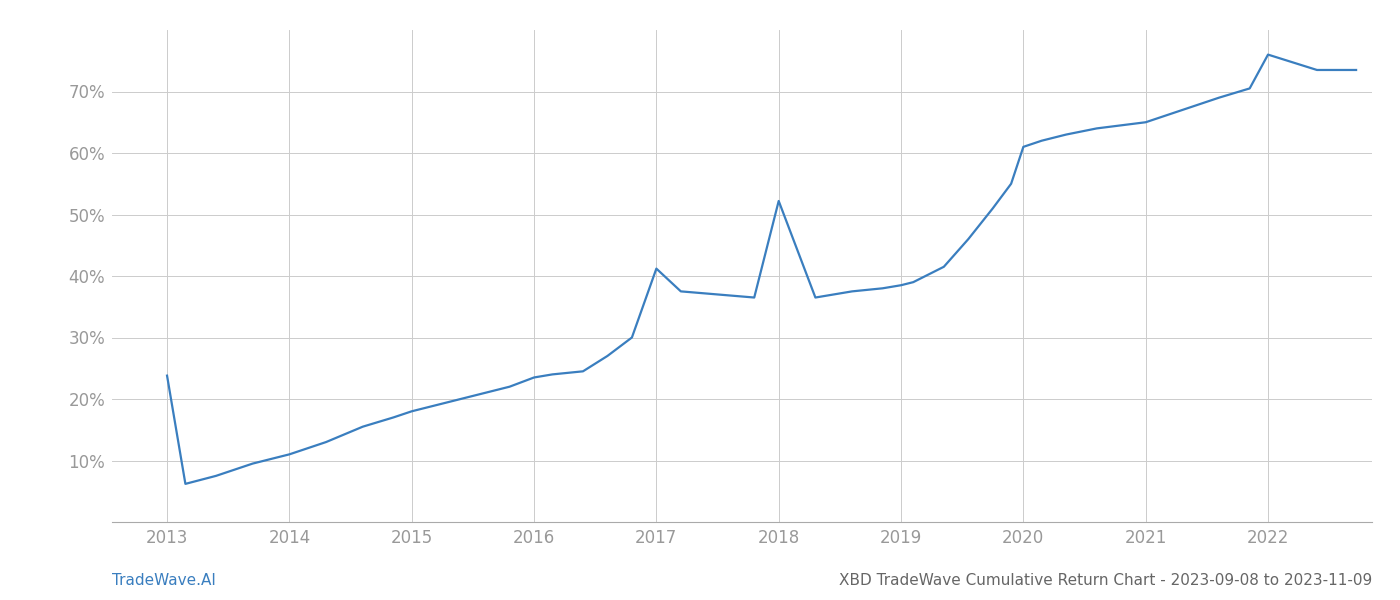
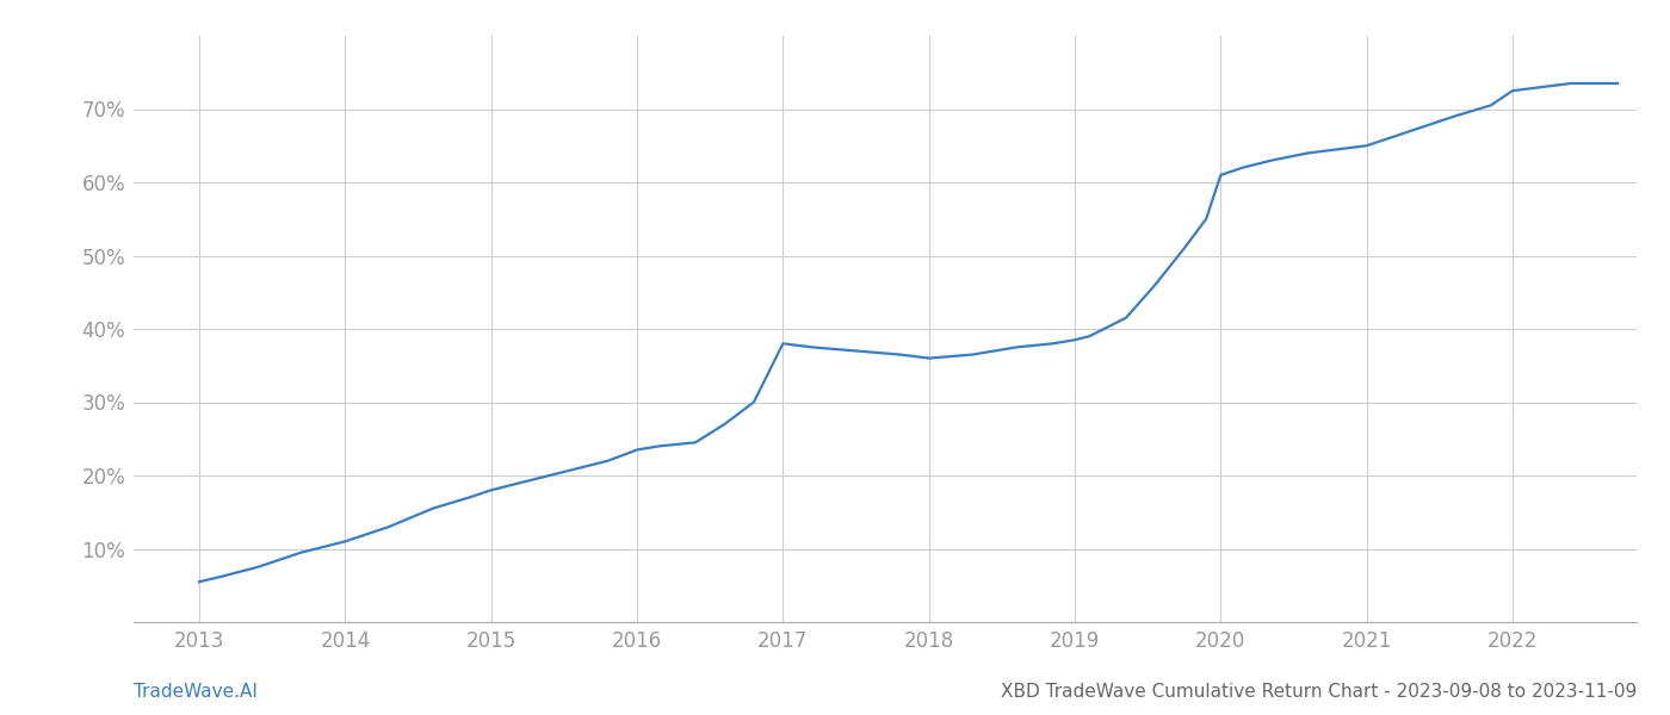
2013: 23.8% -> 5.5%
2017: 41.2% -> 38.0%
2018: 52.2% -> 36.0%
2022: 76.0% -> 72.5%
